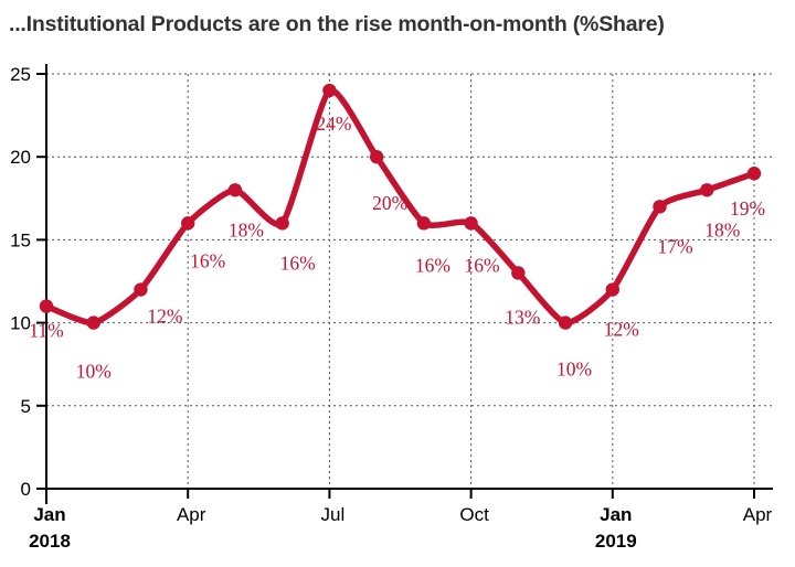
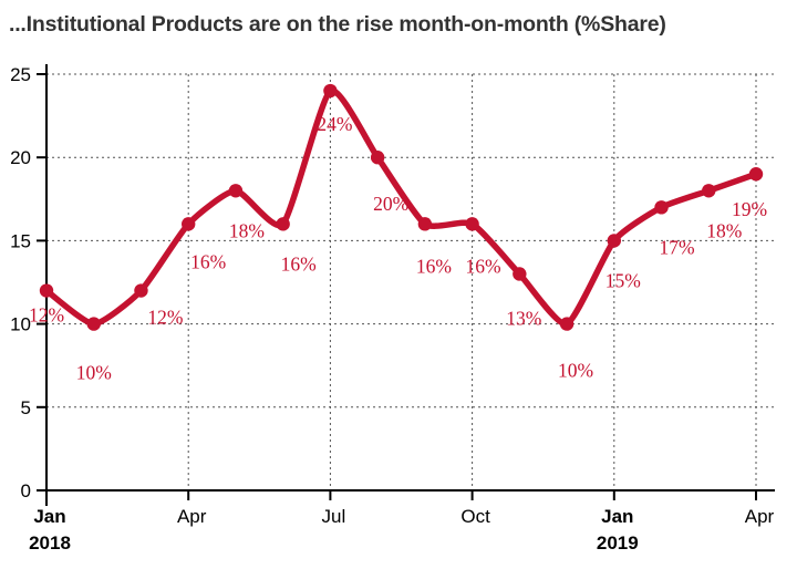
Jan 2018: 11% -> 12%
Jan 2019: 12% -> 15%
